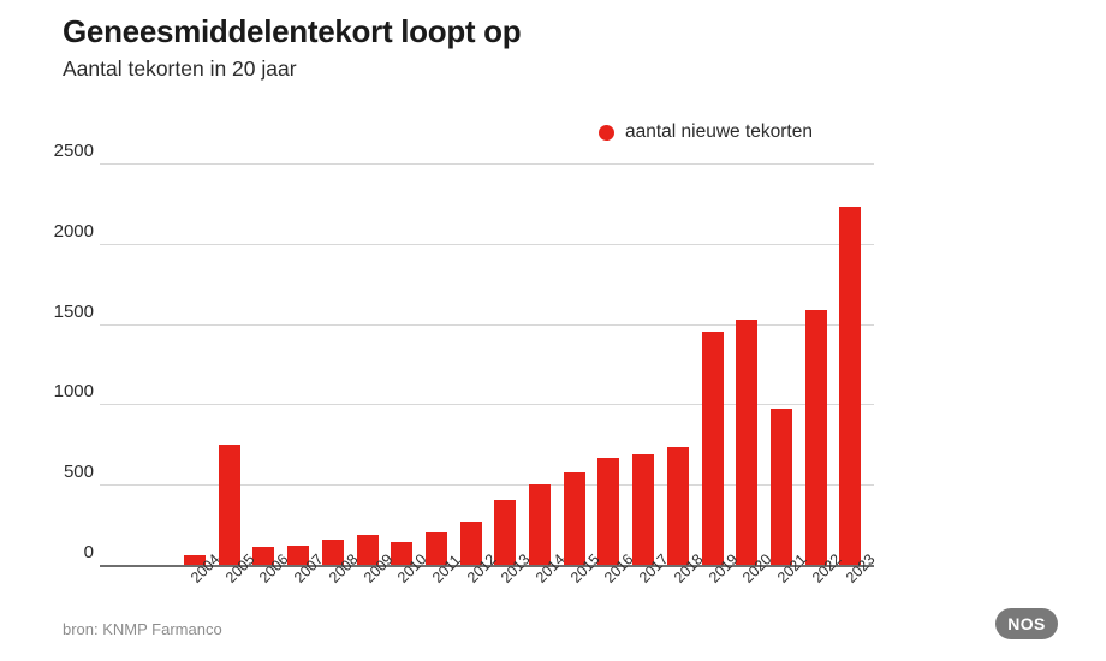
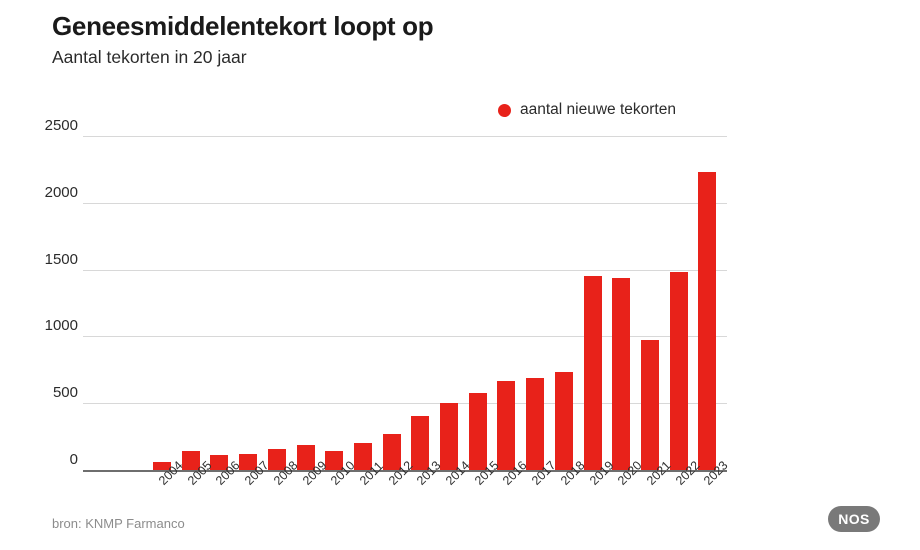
2005: 750 -> 140
2020: 1530 -> 1440
2022: 1590 -> 1480
